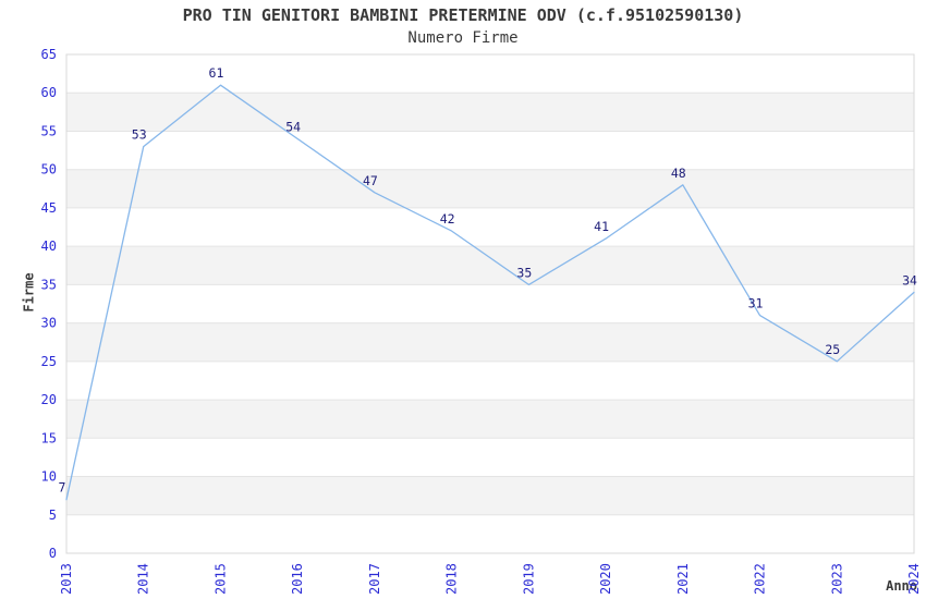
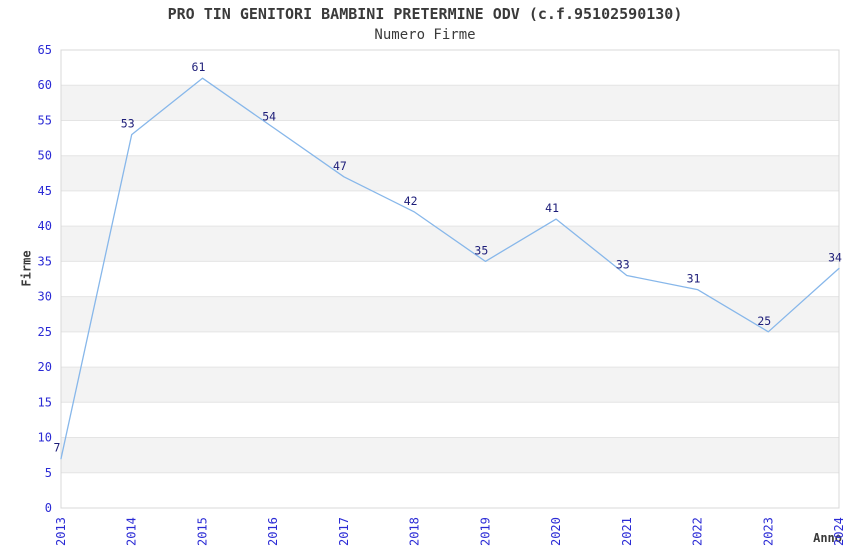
2021: 48 -> 33
